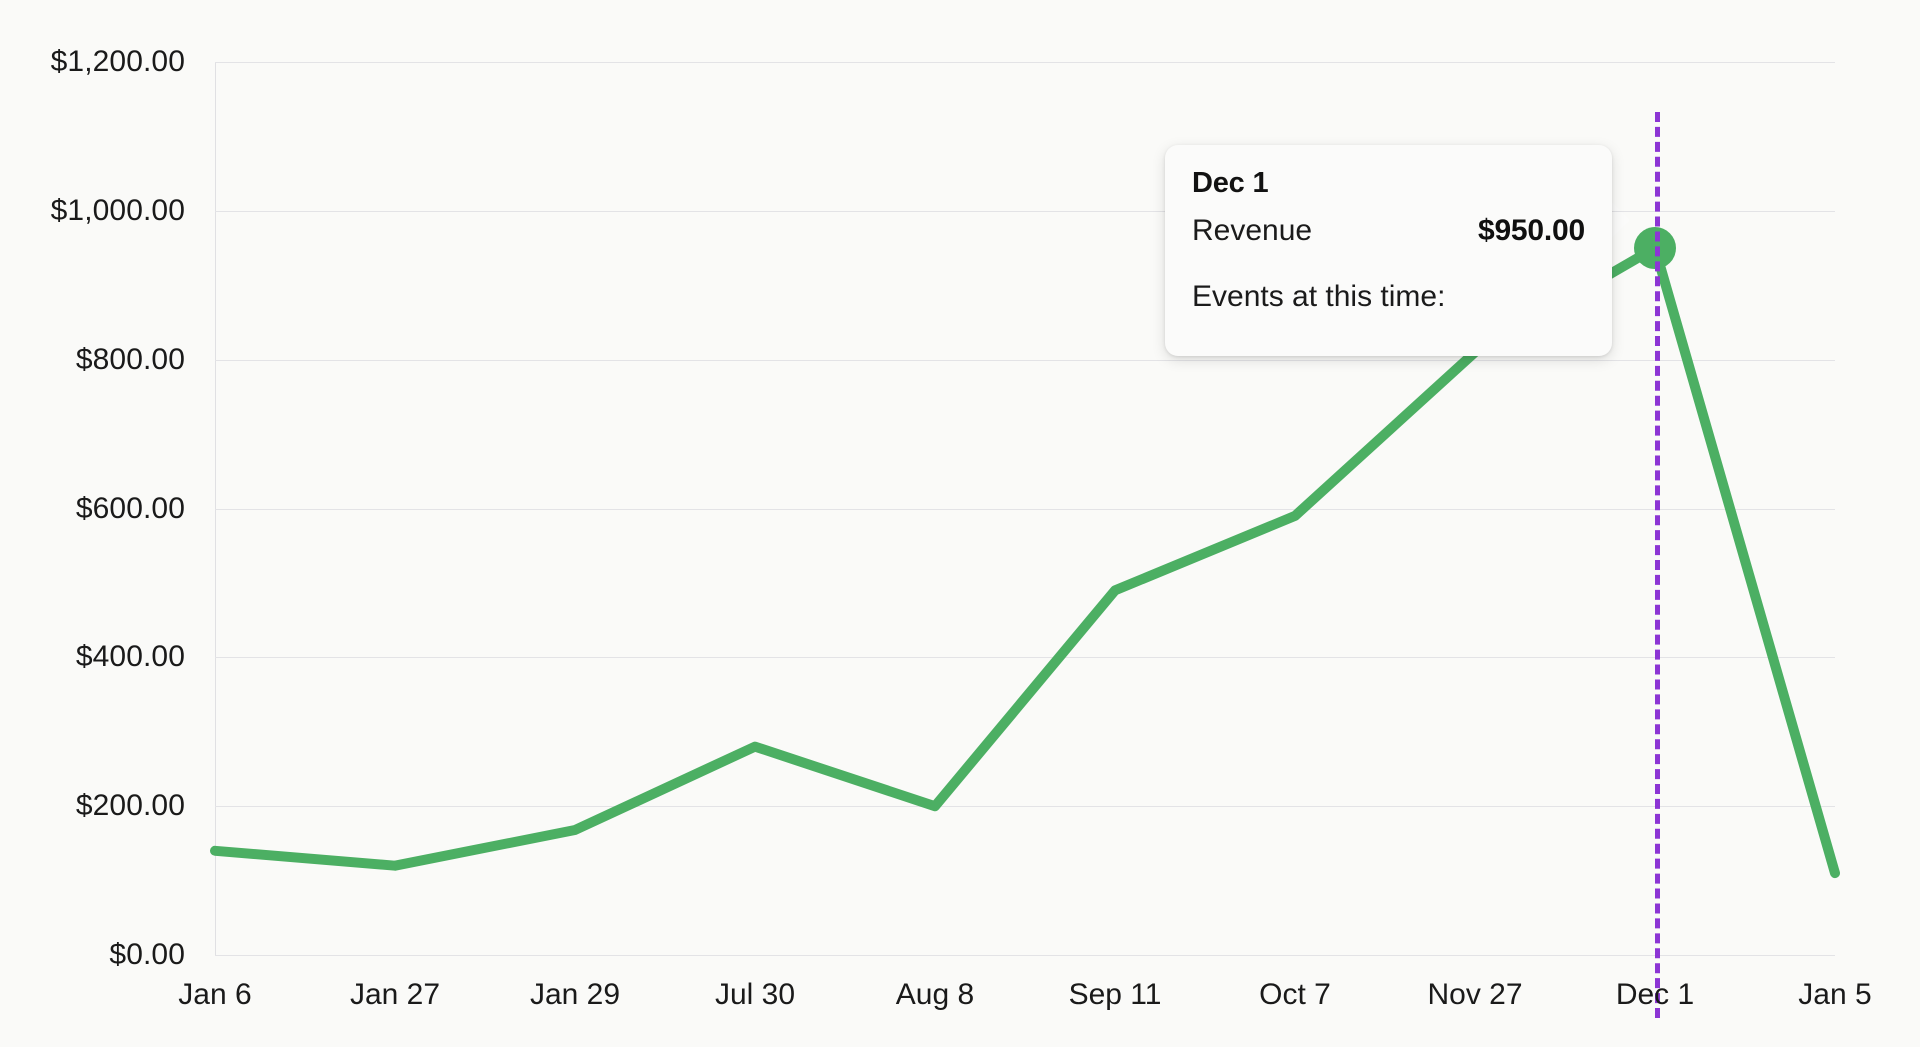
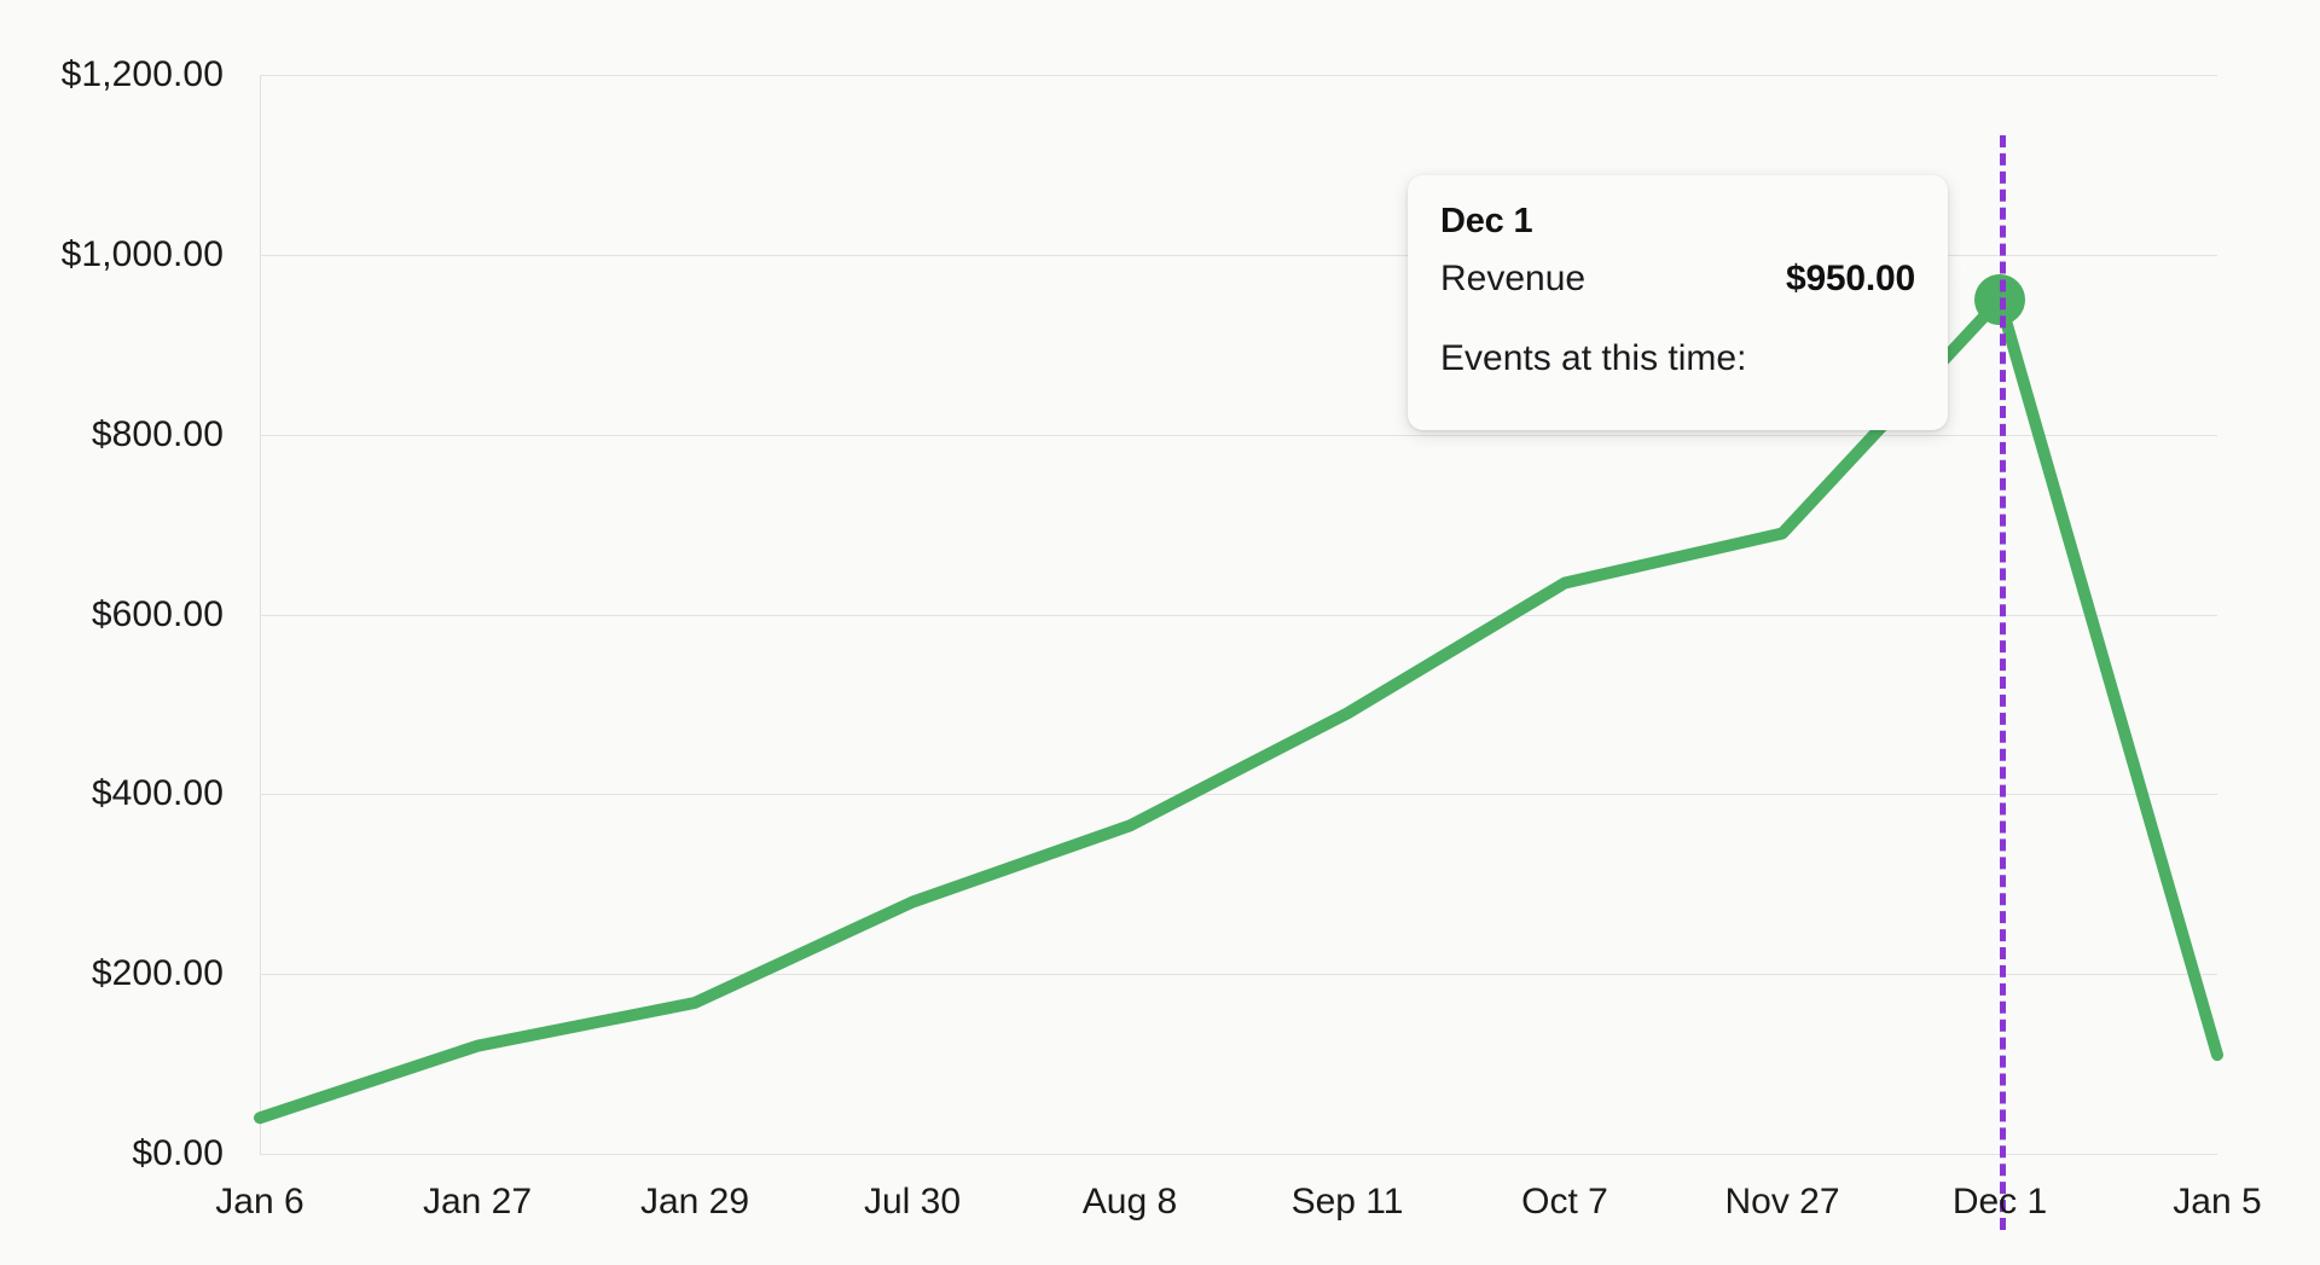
Jan 6: $140 -> $40
Aug 8: $200 -> $360
Oct 7: $590 -> $640
Nov 27: $810 -> $690
